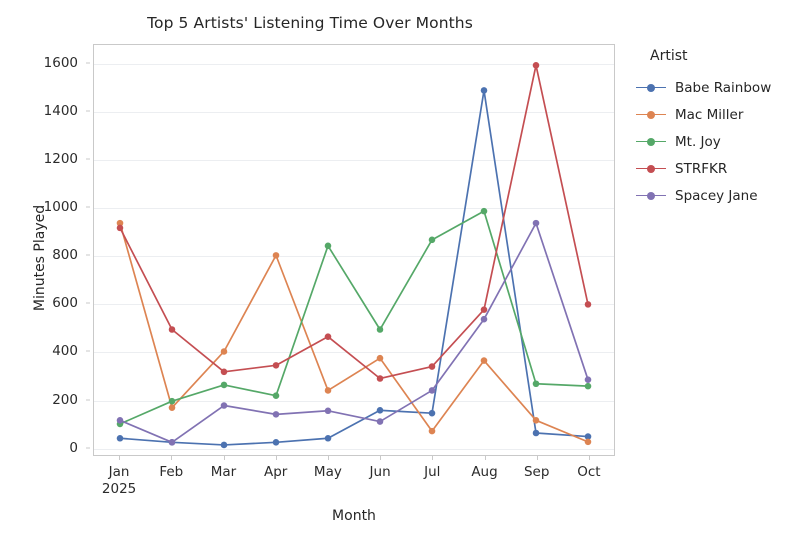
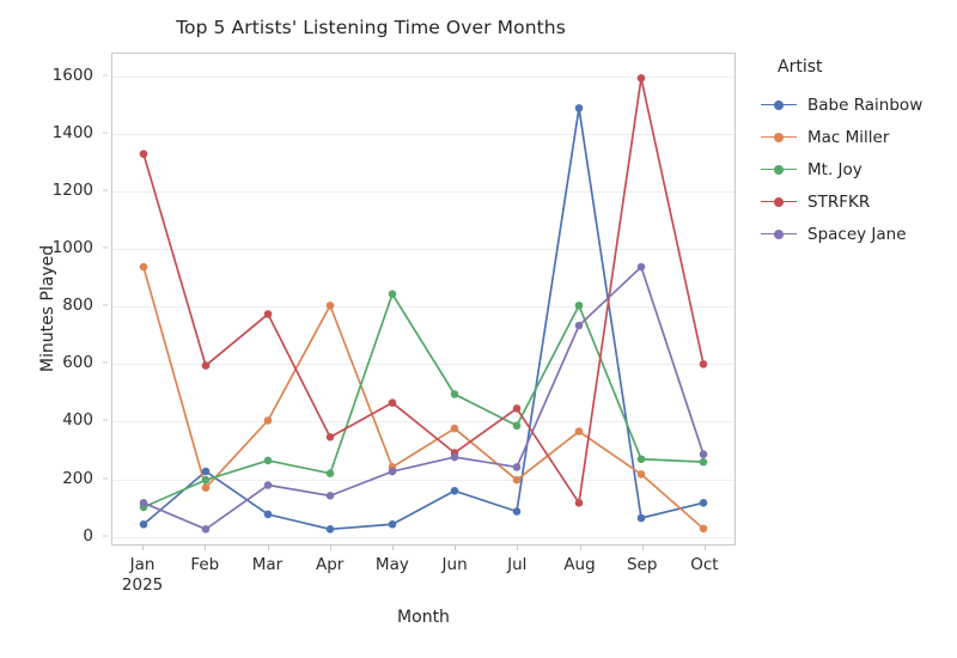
STRFKR/Jan 2025: 920 -> 1330
Babe Rainbow/Feb: 20 -> 220
STRFKR/Feb: 490 -> 590
Babe Rainbow/Mar: 10 -> 70
STRFKR/Mar: 310 -> 770
Spacey Jane/May: 150 -> 220
Spacey Jane/Jun: 100 -> 270
Babe Rainbow/Jul: 140 -> 80
Mac Miller/Jul: 60 -> 190
Mt. Joy/Jul: 860 -> 380
STRFKR/Jul: 340 -> 440
Mt. Joy/Aug: 980 -> 800
STRFKR/Aug: 570 -> 110
Spacey Jane/Aug: 530 -> 730
Mac Miller/Sep: 110 -> 210
Babe Rainbow/Oct: 40 -> 110
